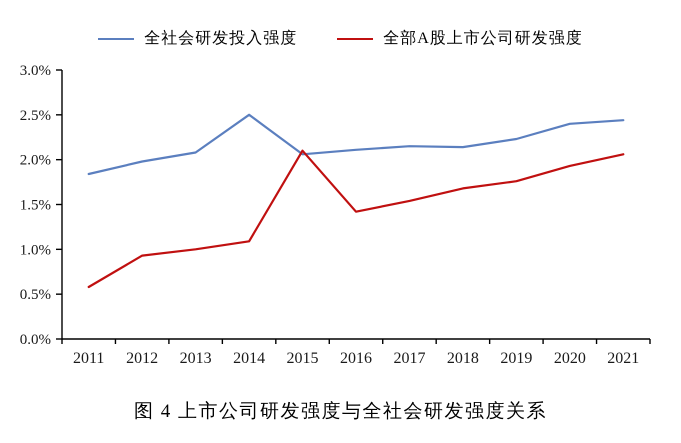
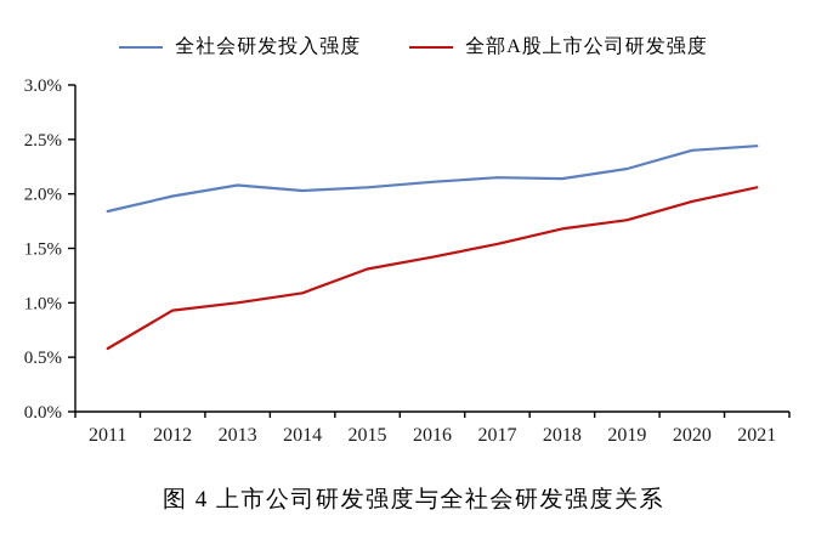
全社会研发投入强度/2014: 2.5% -> 2.0%
全部A股上市公司研发强度/2015: 2.1% -> 1.3%
